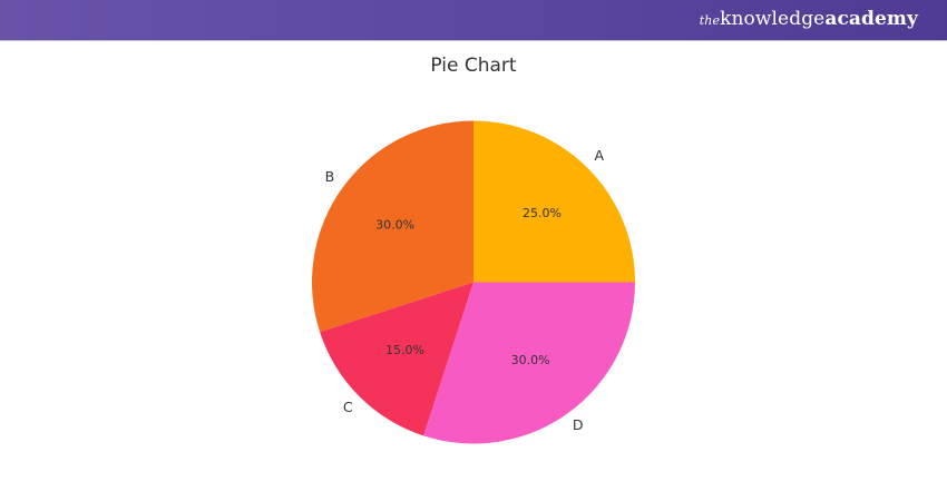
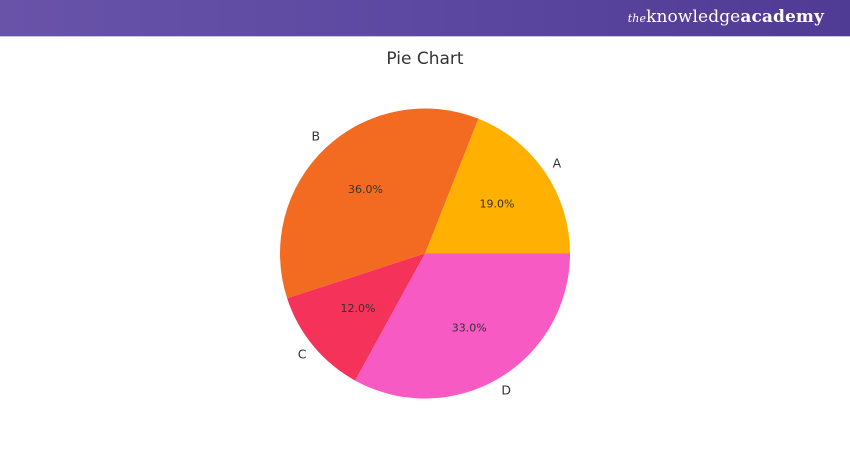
A: 25.0% -> 19.0%
B: 30.0% -> 36.0%
C: 15.0% -> 12.0%
D: 30.0% -> 33.0%
